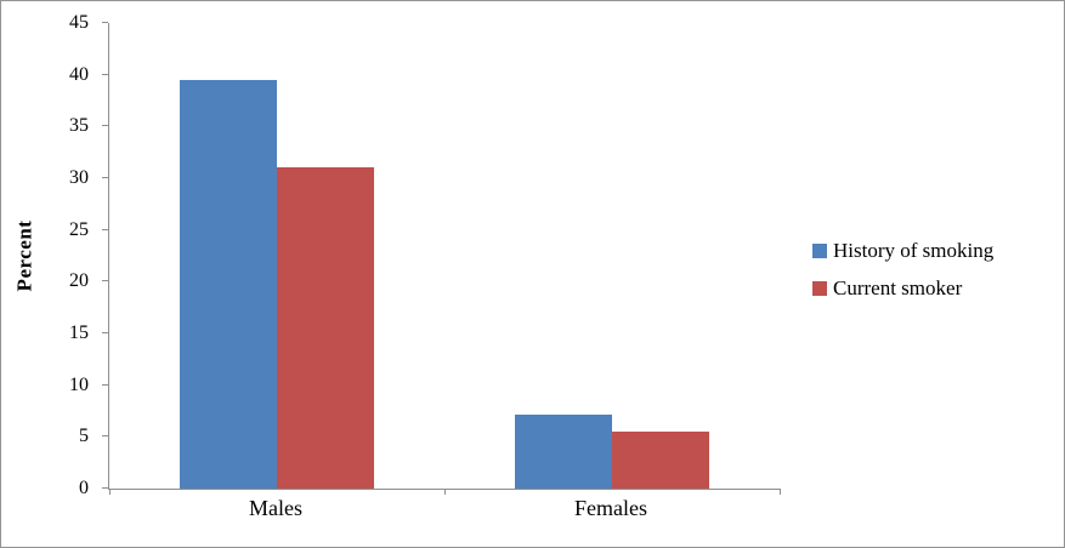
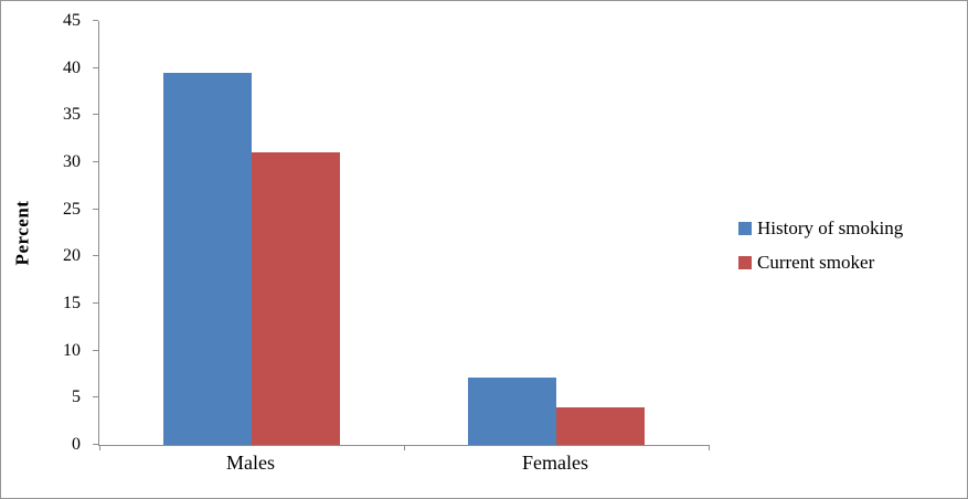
Current smoker/Females: 6 -> 4
